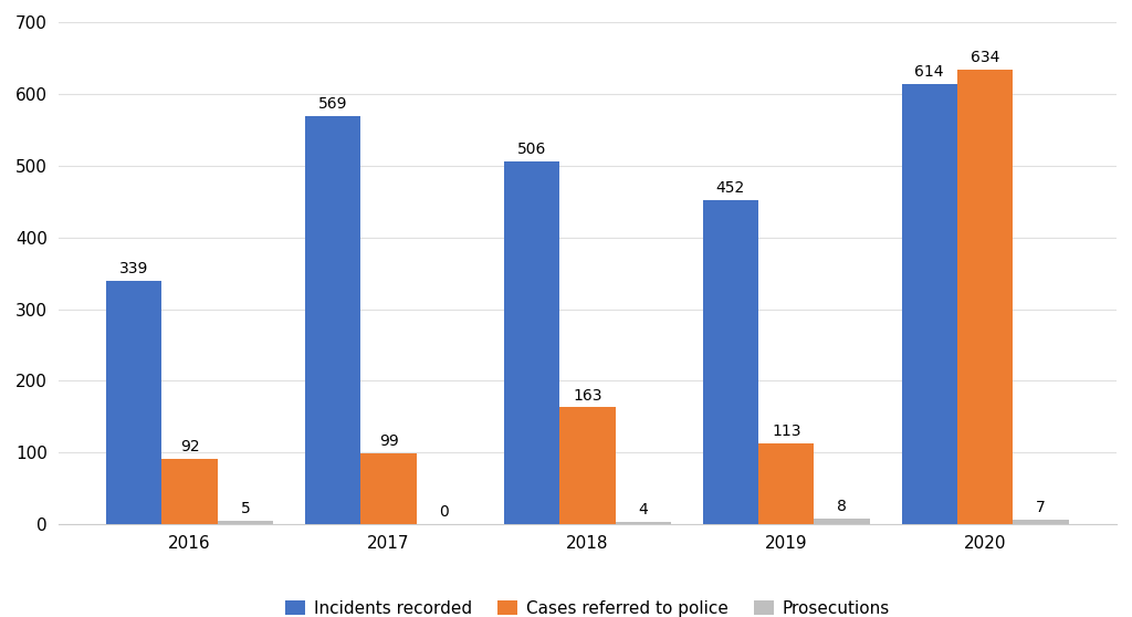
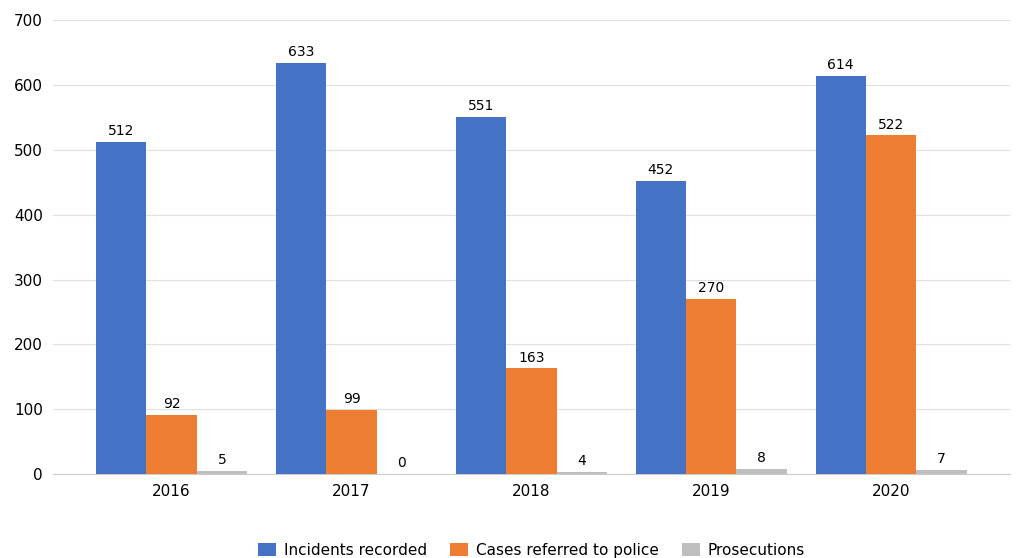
Incidents recorded/2016: 339 -> 512
Incidents recorded/2017: 569 -> 633
Incidents recorded/2018: 506 -> 551
Cases referred to police/2019: 113 -> 270
Cases referred to police/2020: 634 -> 522
